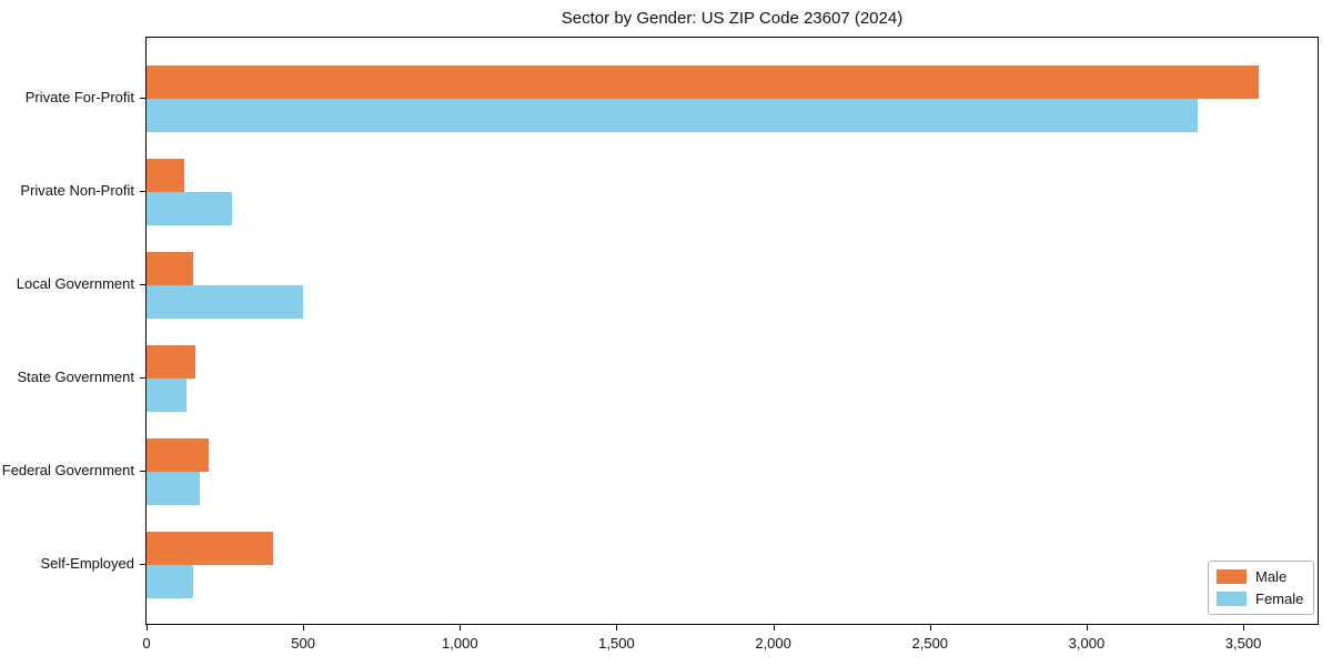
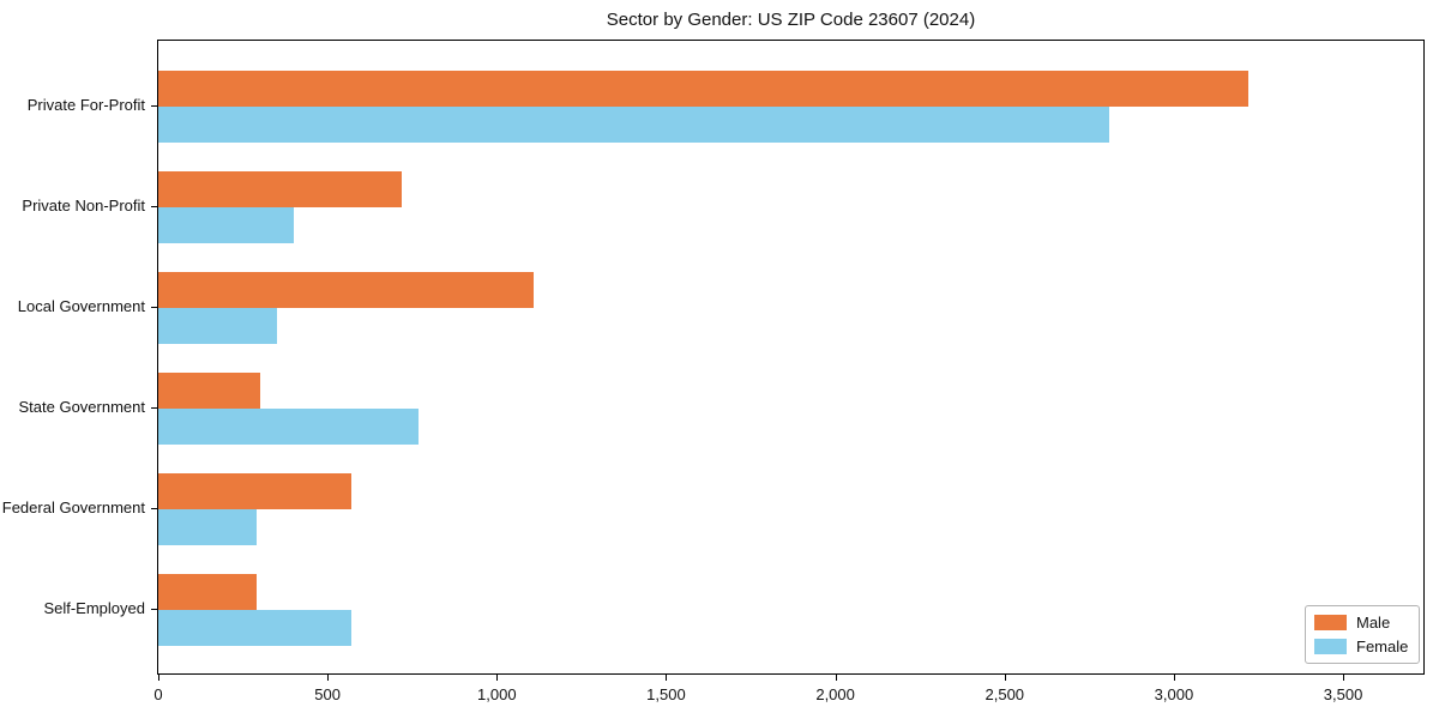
Male/Private For-Profit: 3550 -> 3220
Female/Private For-Profit: 3360 -> 2810
Male/Private Non-Profit: 120 -> 720
Female/Private Non-Profit: 270 -> 400
Male/Local Government: 150 -> 1110
Female/Local Government: 500 -> 350
Male/State Government: 160 -> 300
Female/State Government: 130 -> 770
Male/Federal Government: 200 -> 570
Female/Federal Government: 170 -> 290
Male/Self-Employed: 400 -> 290
Female/Self-Employed: 150 -> 570
